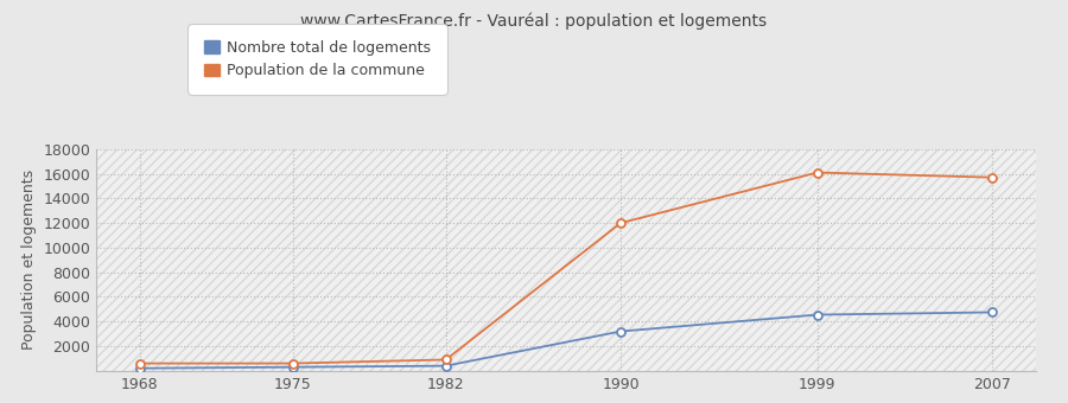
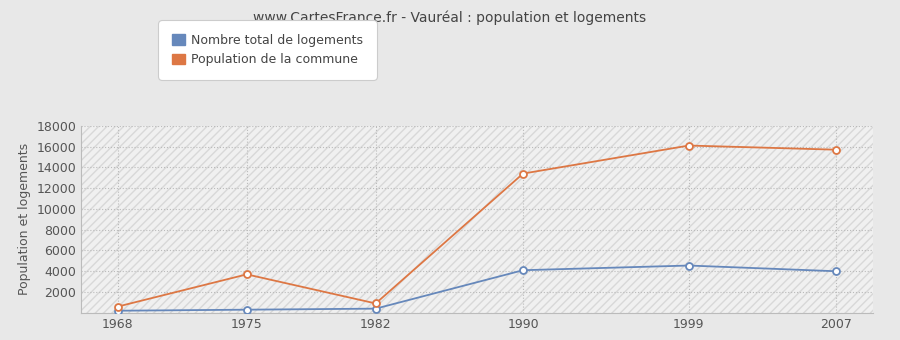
Population de la commune/1975: 600 -> 3700
Nombre total de logements/1990: 3200 -> 4100
Population de la commune/1990: 12000 -> 13400
Nombre total de logements/2007: 4800 -> 4000
